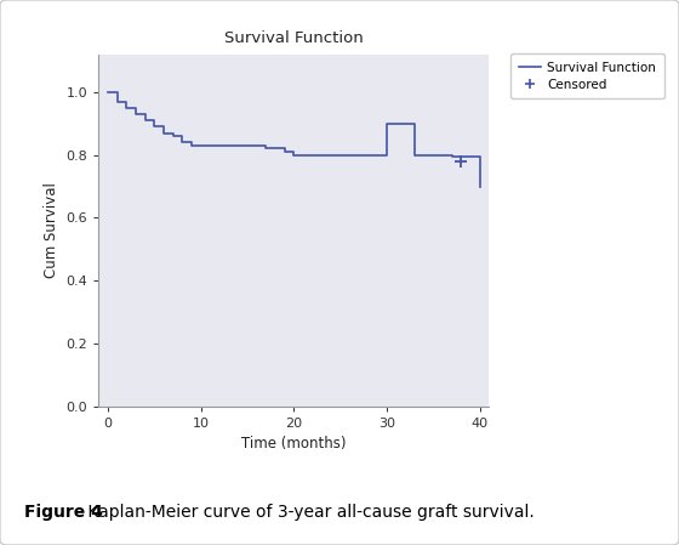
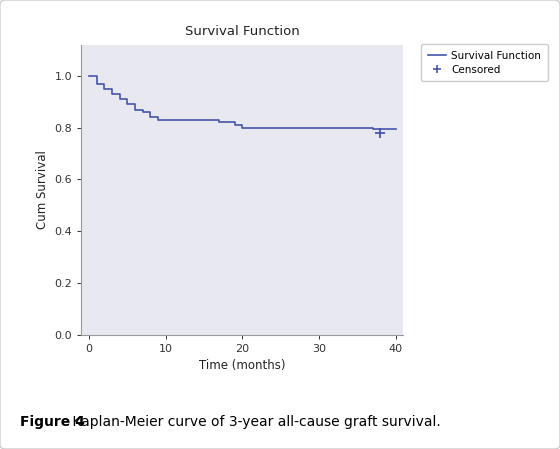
30: 0.900 -> 0.800
40: 0.700 -> 0.795
